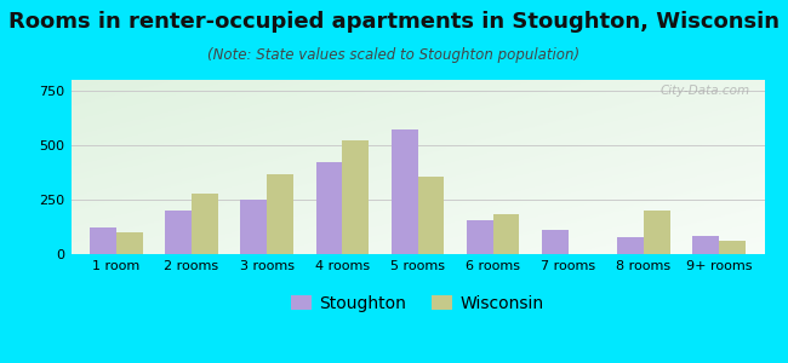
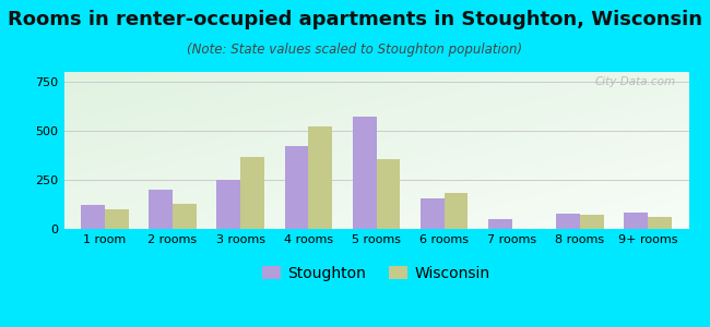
Wisconsin/2 rooms: 280 -> 130
Stoughton/7 rooms: 110 -> 50
Wisconsin/8 rooms: 200 -> 70
